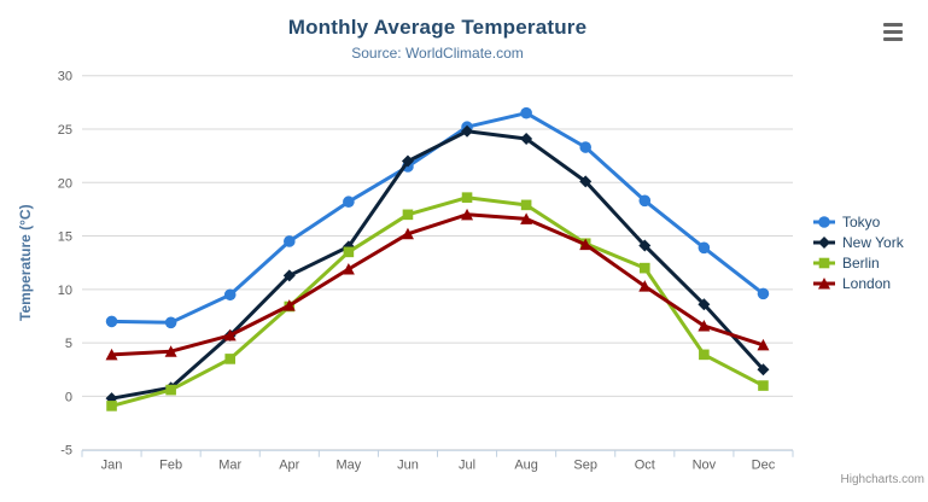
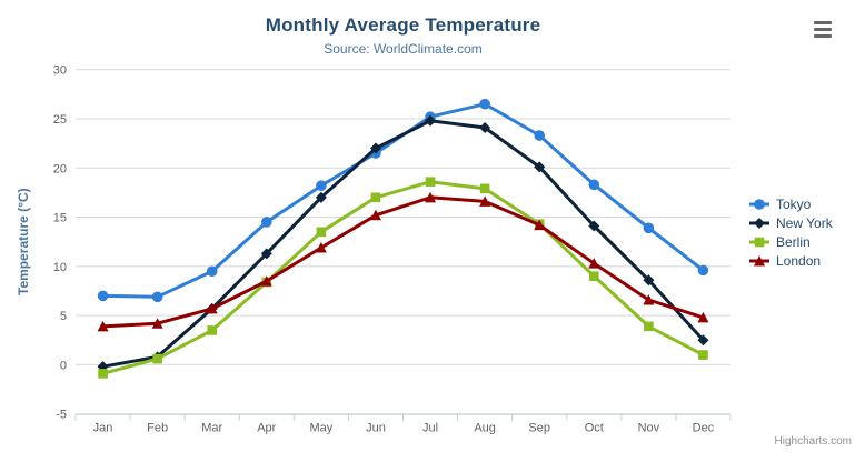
New York/May: 14 -> 17
Berlin/Oct: 12 -> 9
